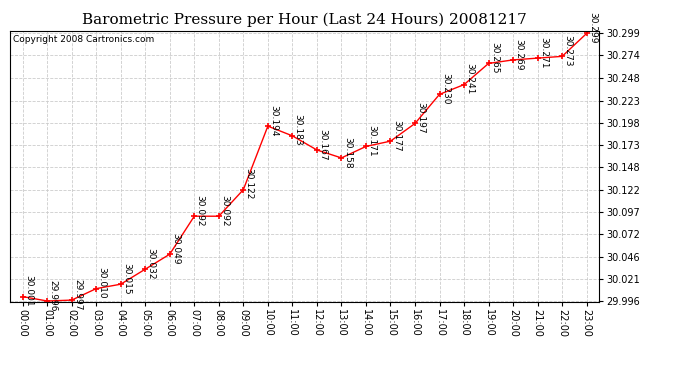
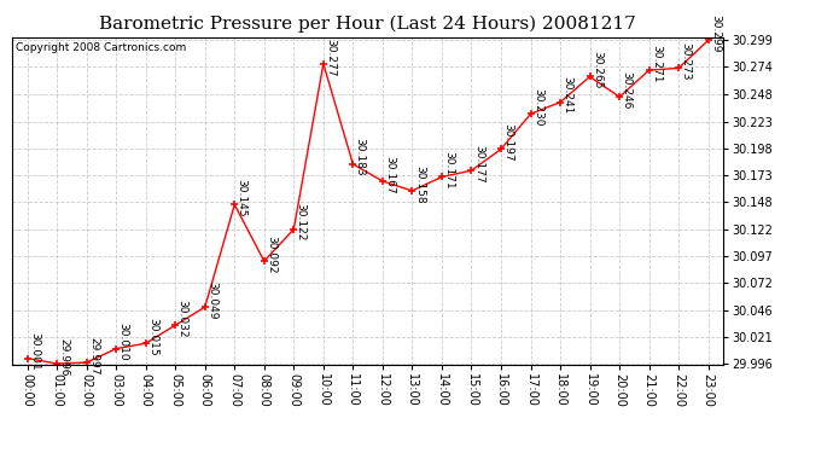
07:00: 30.092 -> 30.145
10:00: 30.194 -> 30.277
20:00: 30.269 -> 30.246
